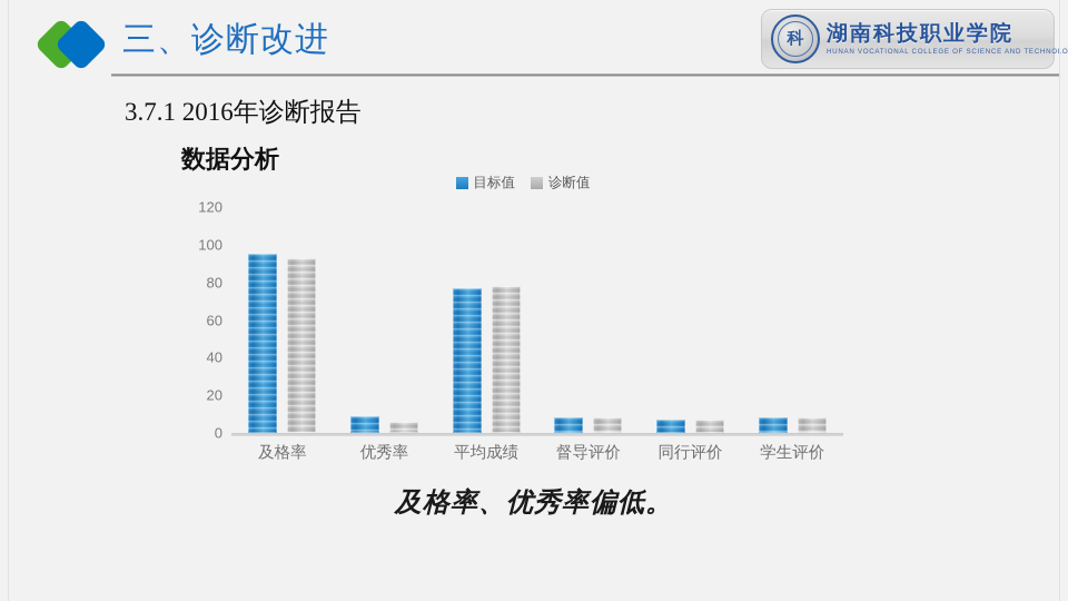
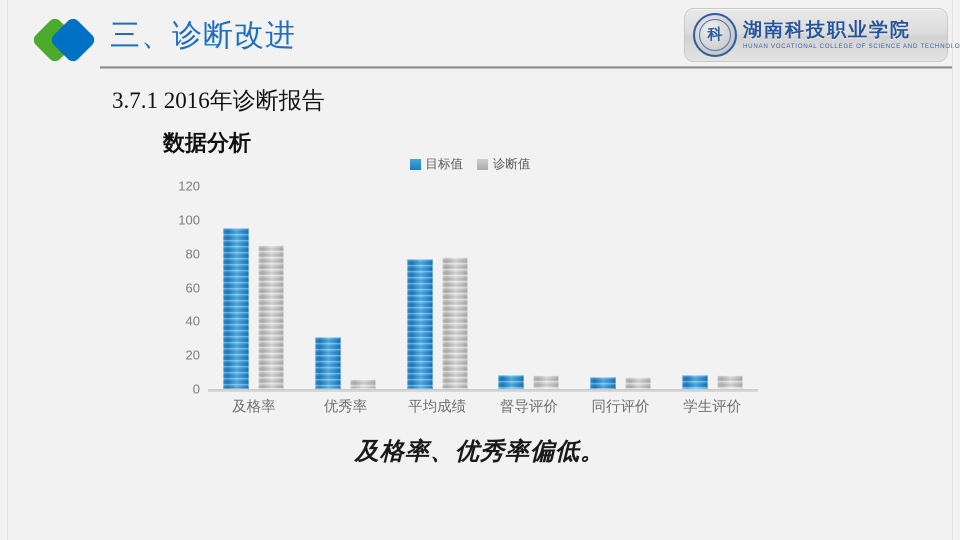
诊断值/及格率: 93 -> 85
目标值/优秀率: 9 -> 31
